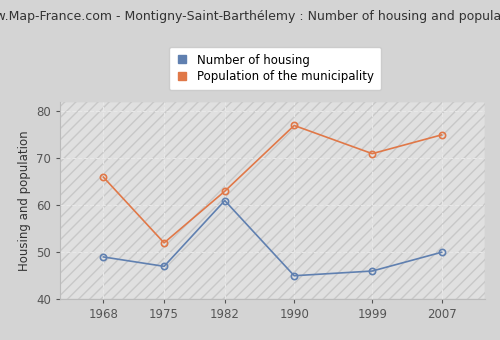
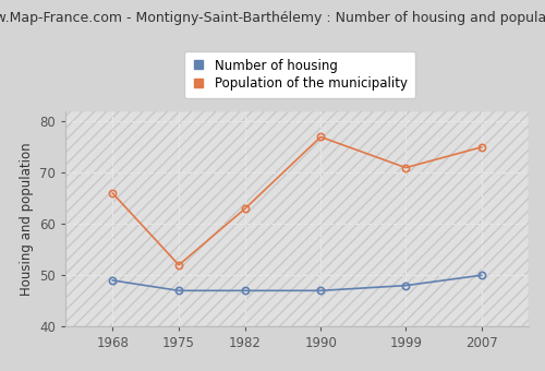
Number of housing/1982: 61 -> 47
Number of housing/1990: 45 -> 47
Number of housing/1999: 46 -> 48
